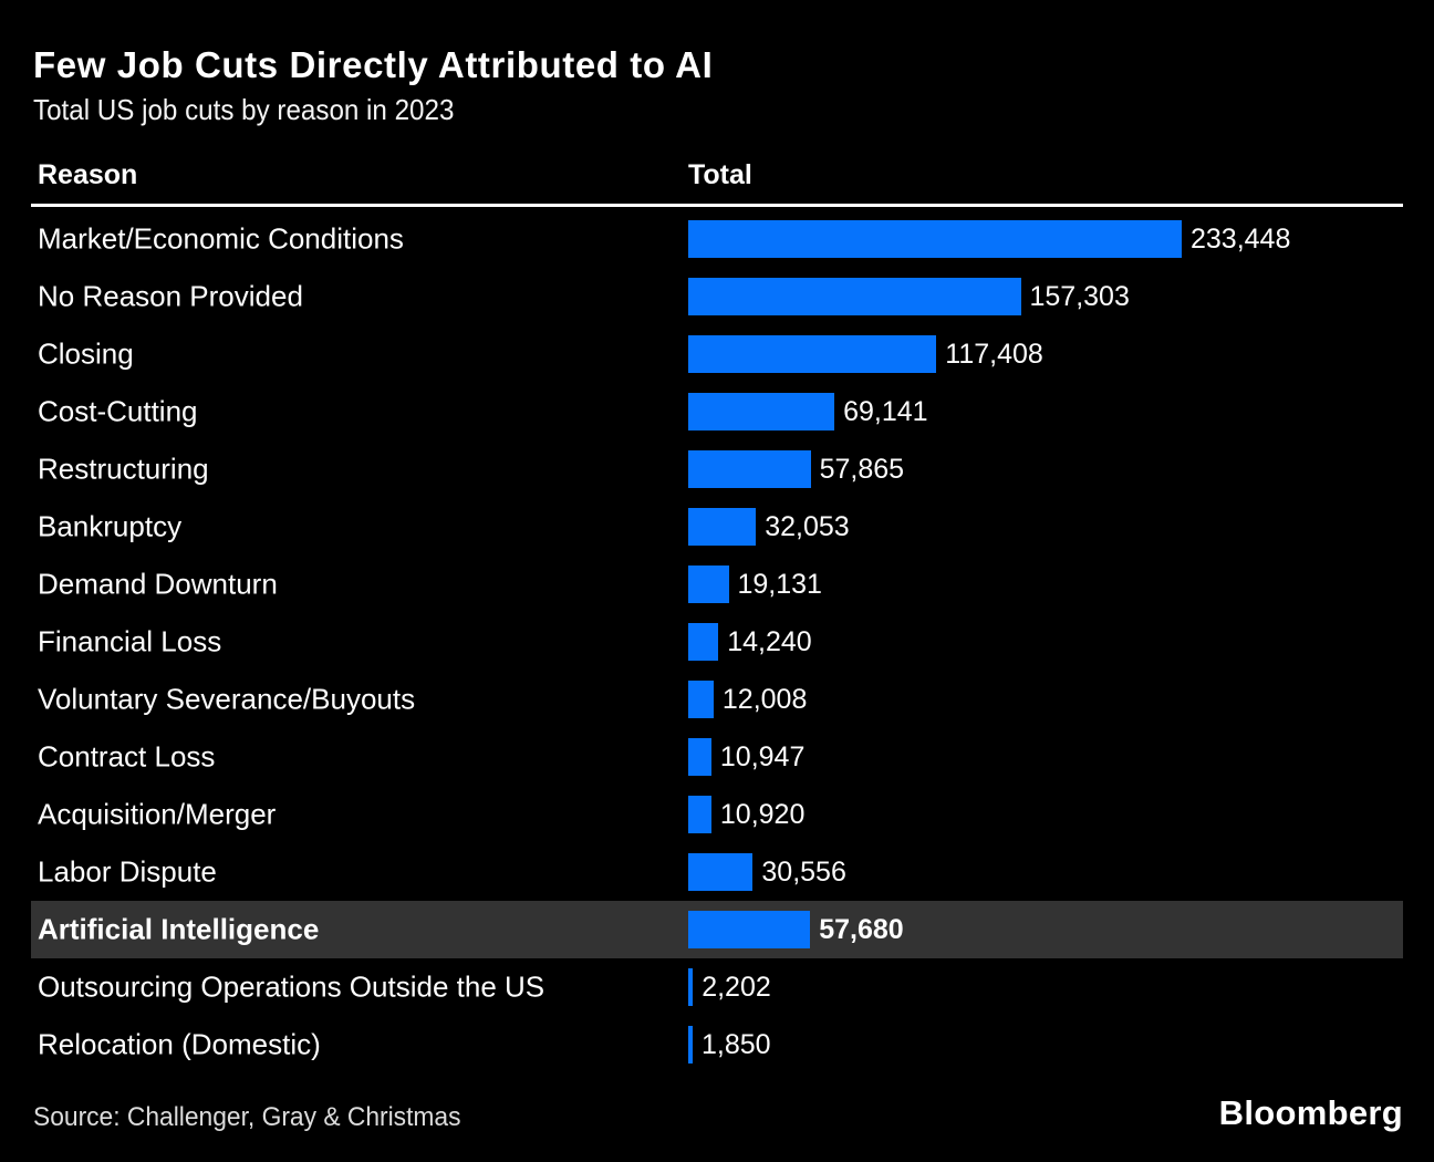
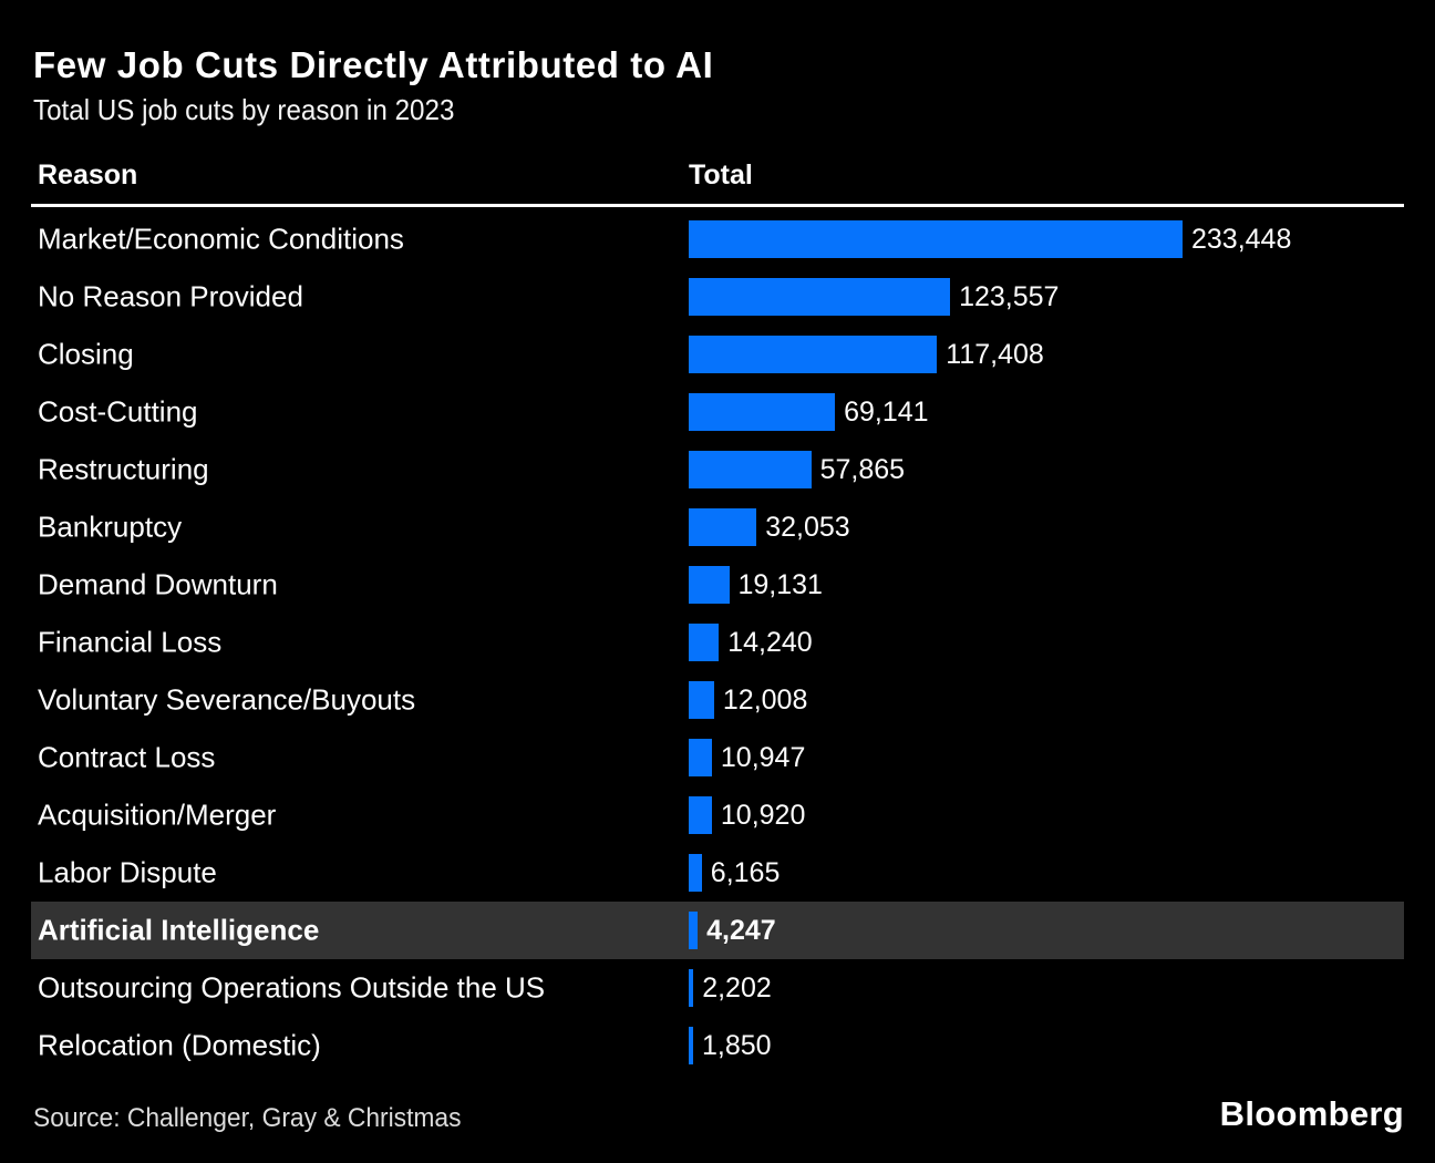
No Reason Provided: 157,303 -> 123,557
Labor Dispute: 30,556 -> 6,165
Artificial Intelligence: 57,680 -> 4,247
